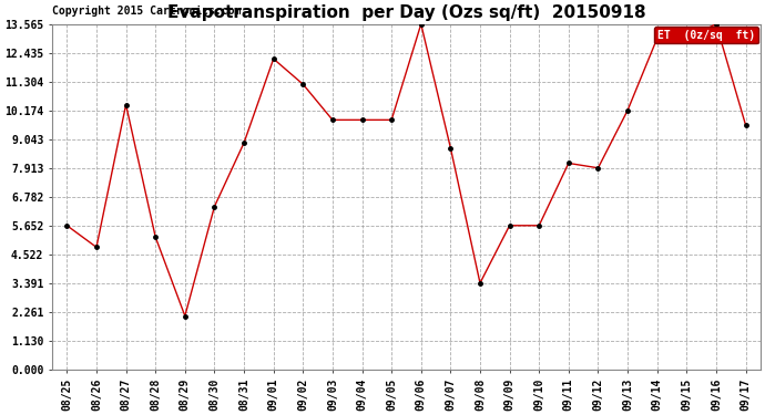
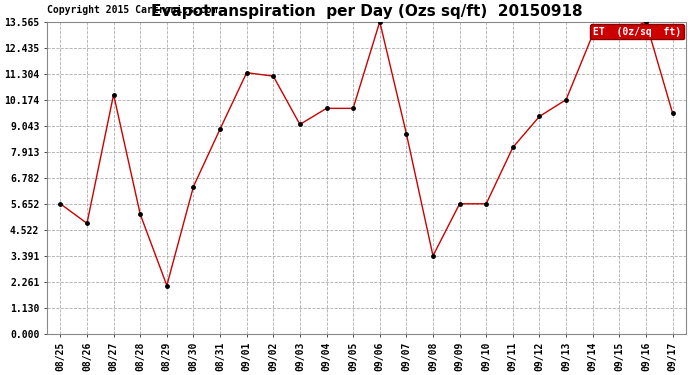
09/01: 12.20 -> 11.35
09/03: 9.80 -> 9.10
09/12: 7.91 -> 9.45
